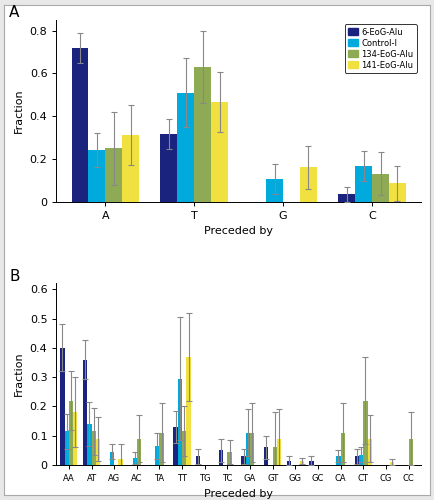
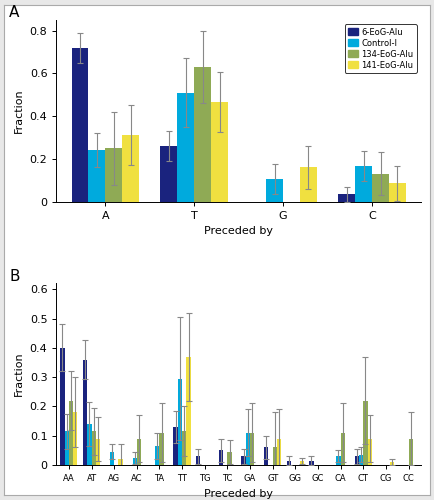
6-EoG-Alu/T: 0.315 -> 0.260
